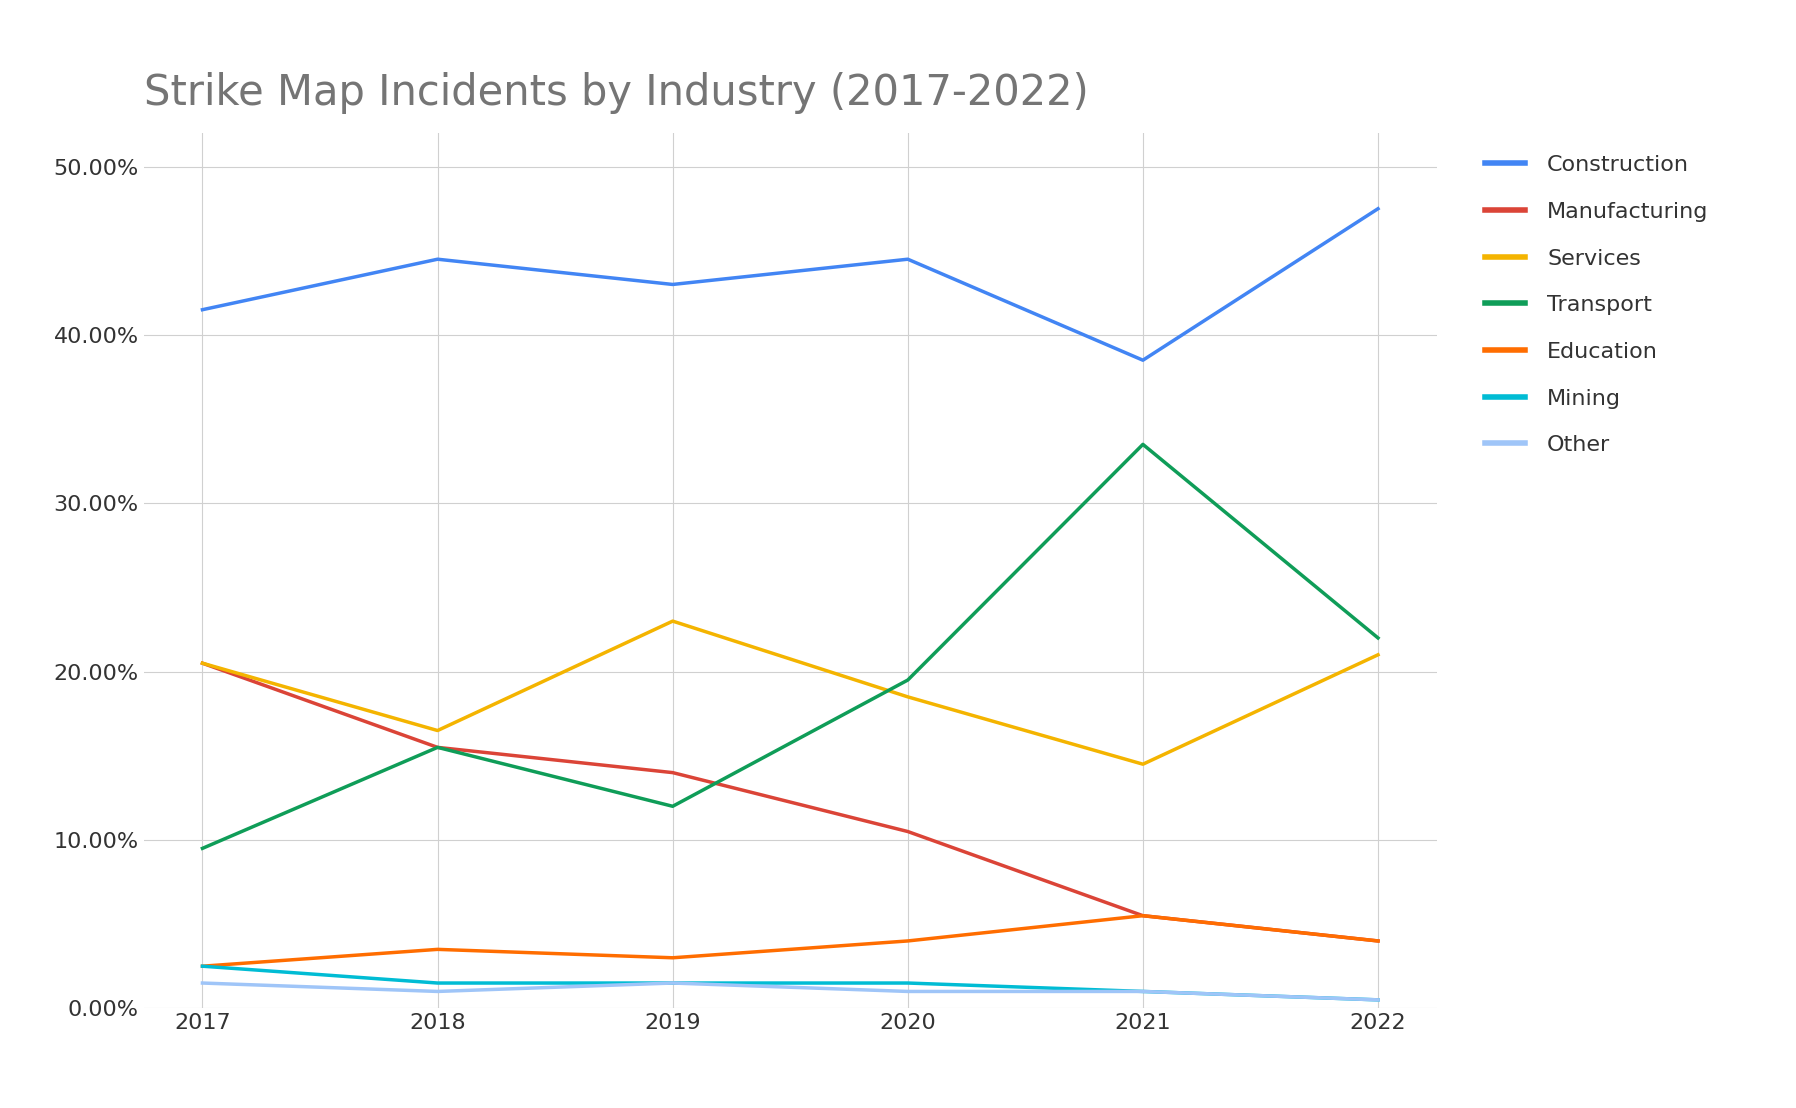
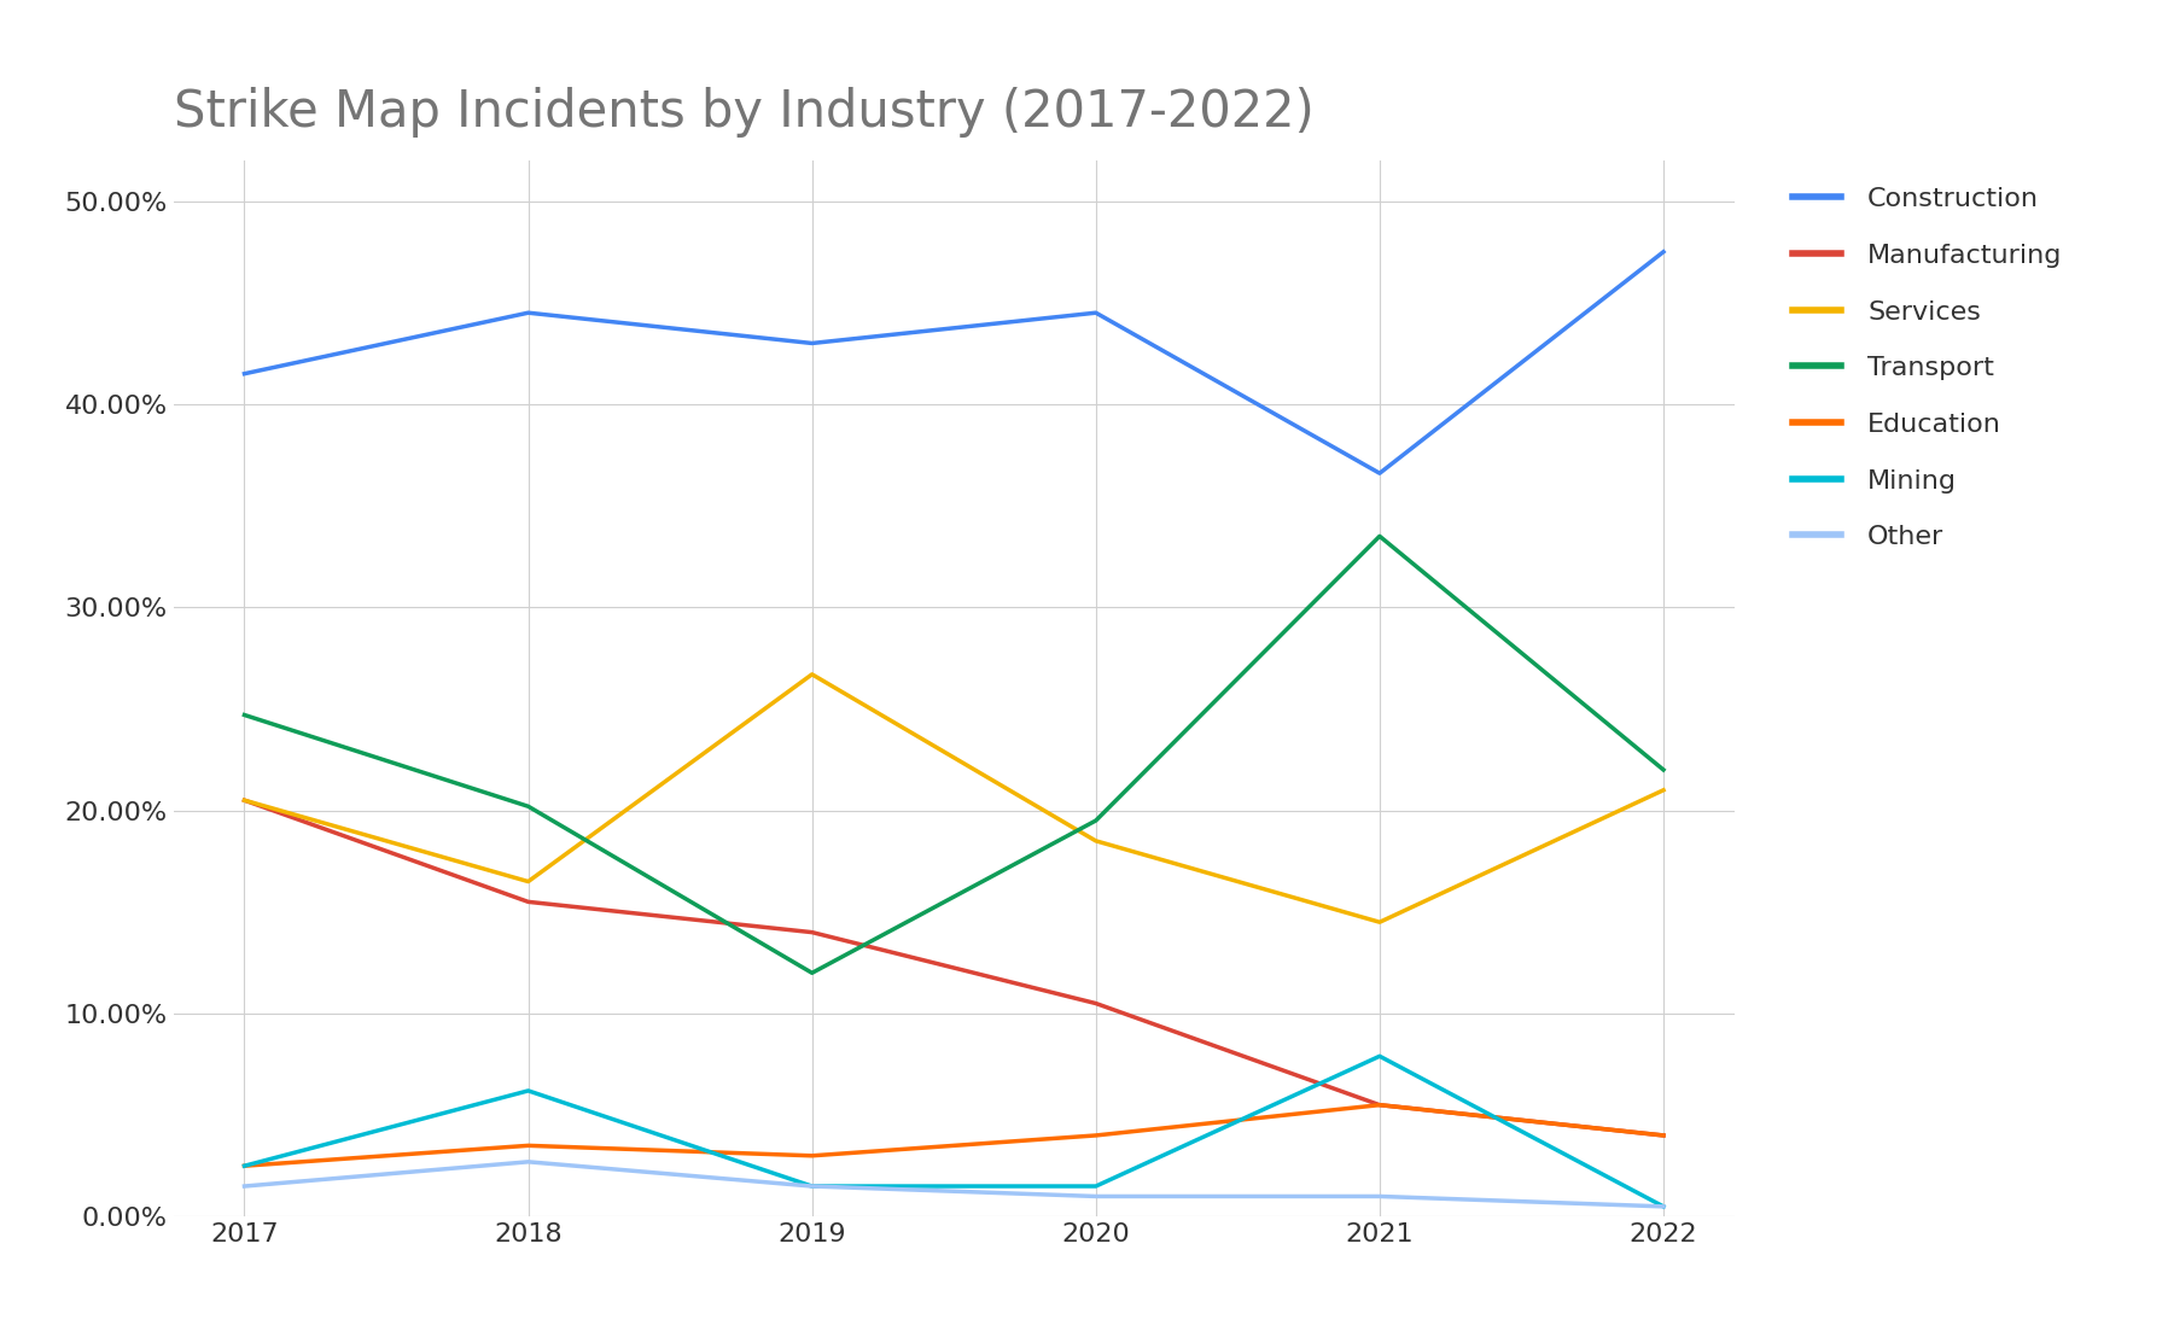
Transport/2017: 9.5% -> 24.7%
Transport/2018: 15.5% -> 20.2%
Mining/2018: 1.5% -> 6.2%
Other/2018: 1.0% -> 2.7%
Services/2019: 23.0% -> 26.7%
Construction/2021: 38.5% -> 36.6%
Mining/2021: 1.0% -> 7.9%
